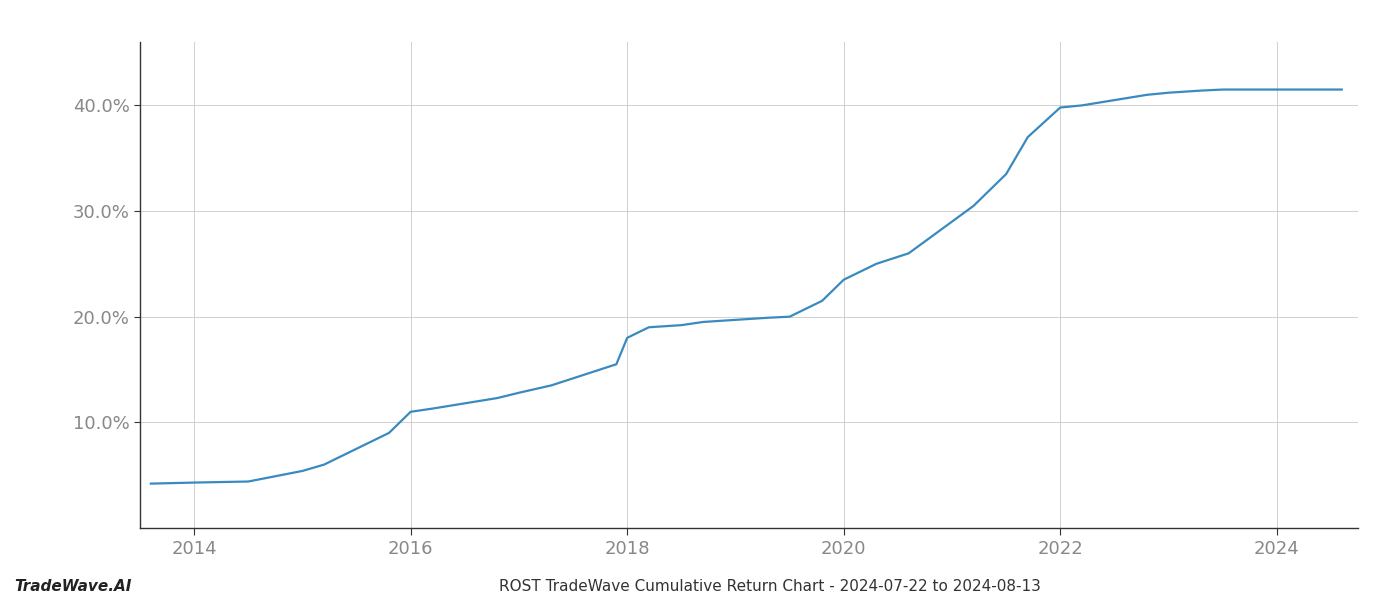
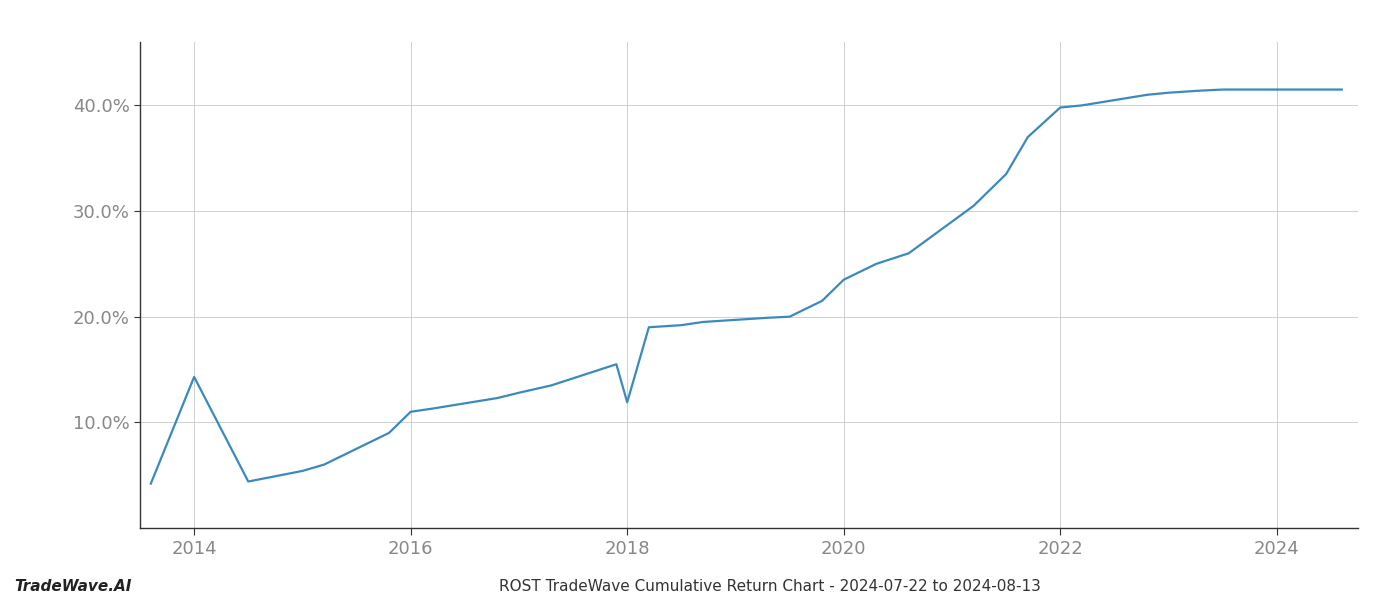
2014: 4.3% -> 14.3%
2018: 18.0% -> 11.9%
